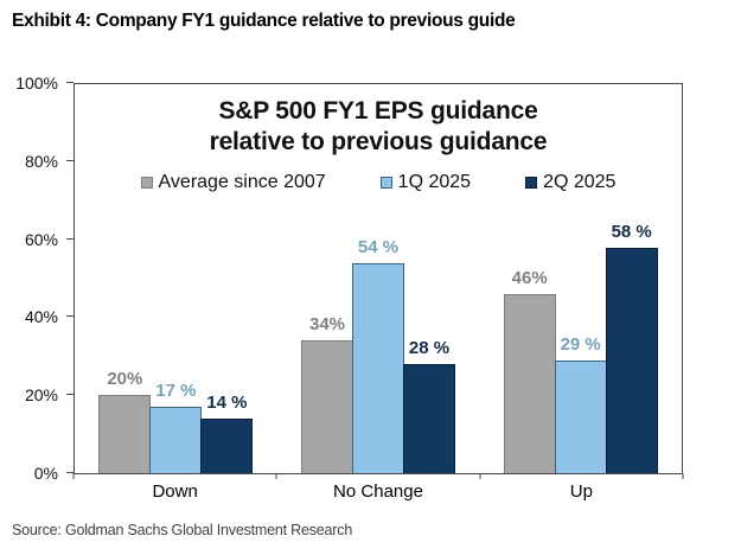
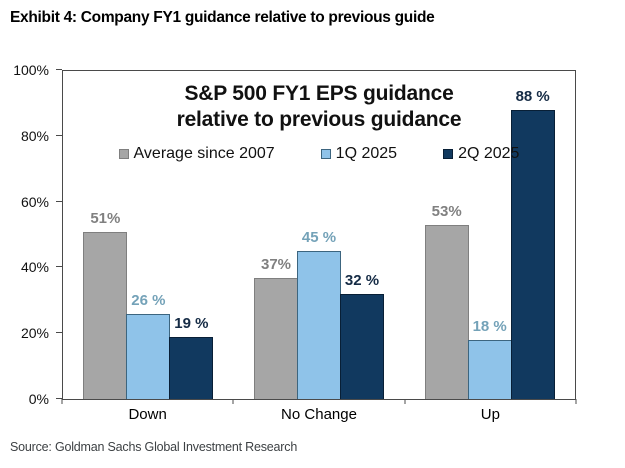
Average since 2007/Down: 20% -> 51%
1Q 2025/Down: 17 -> 26
2Q 2025/Down: 14 -> 19
Average since 2007/No Change: 34% -> 37%
1Q 2025/No Change: 54 -> 45
2Q 2025/No Change: 28 -> 32
Average since 2007/Up: 46% -> 53%
1Q 2025/Up: 29 -> 18
2Q 2025/Up: 58 -> 88
